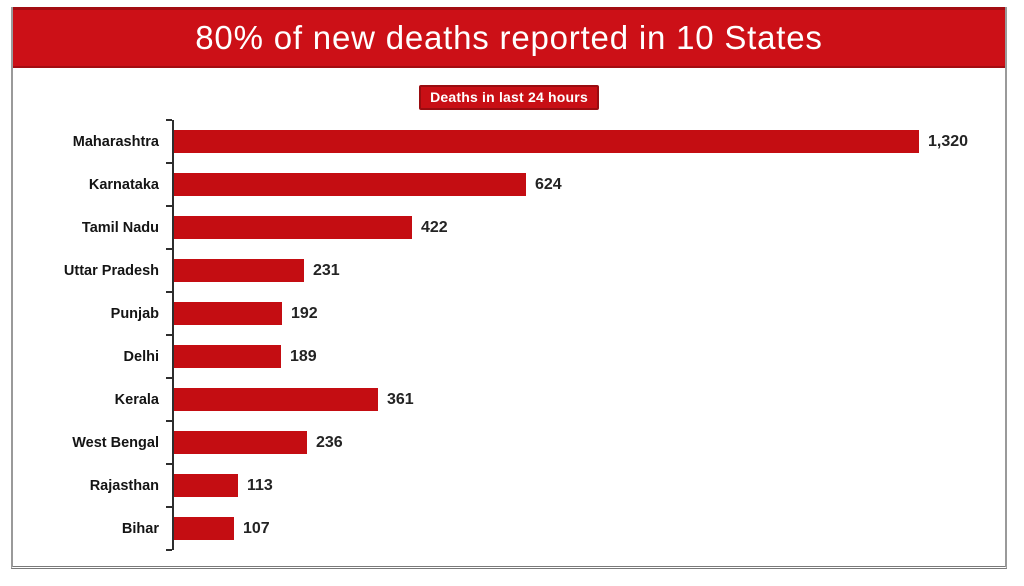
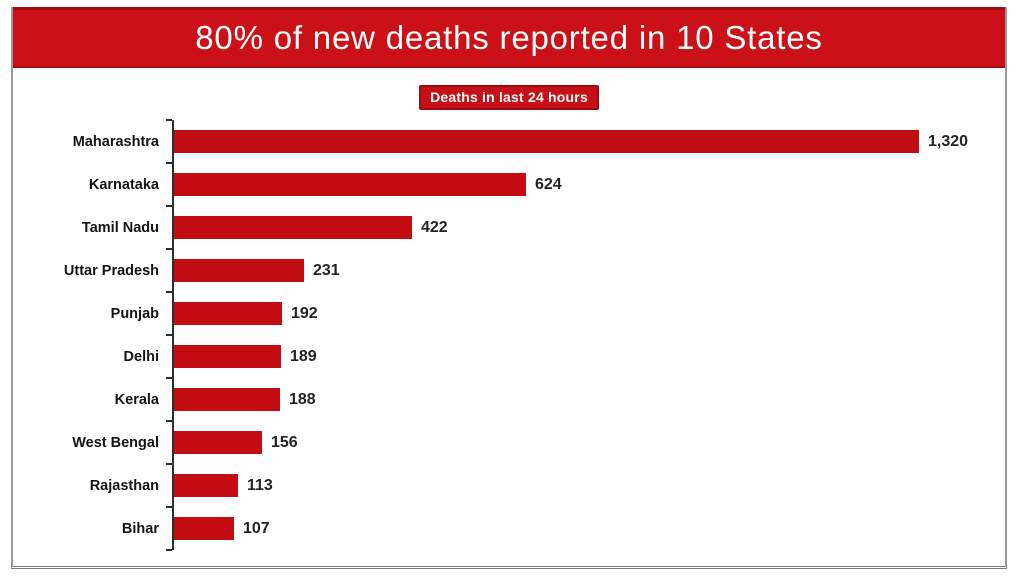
Kerala: 361 -> 188
West Bengal: 236 -> 156
